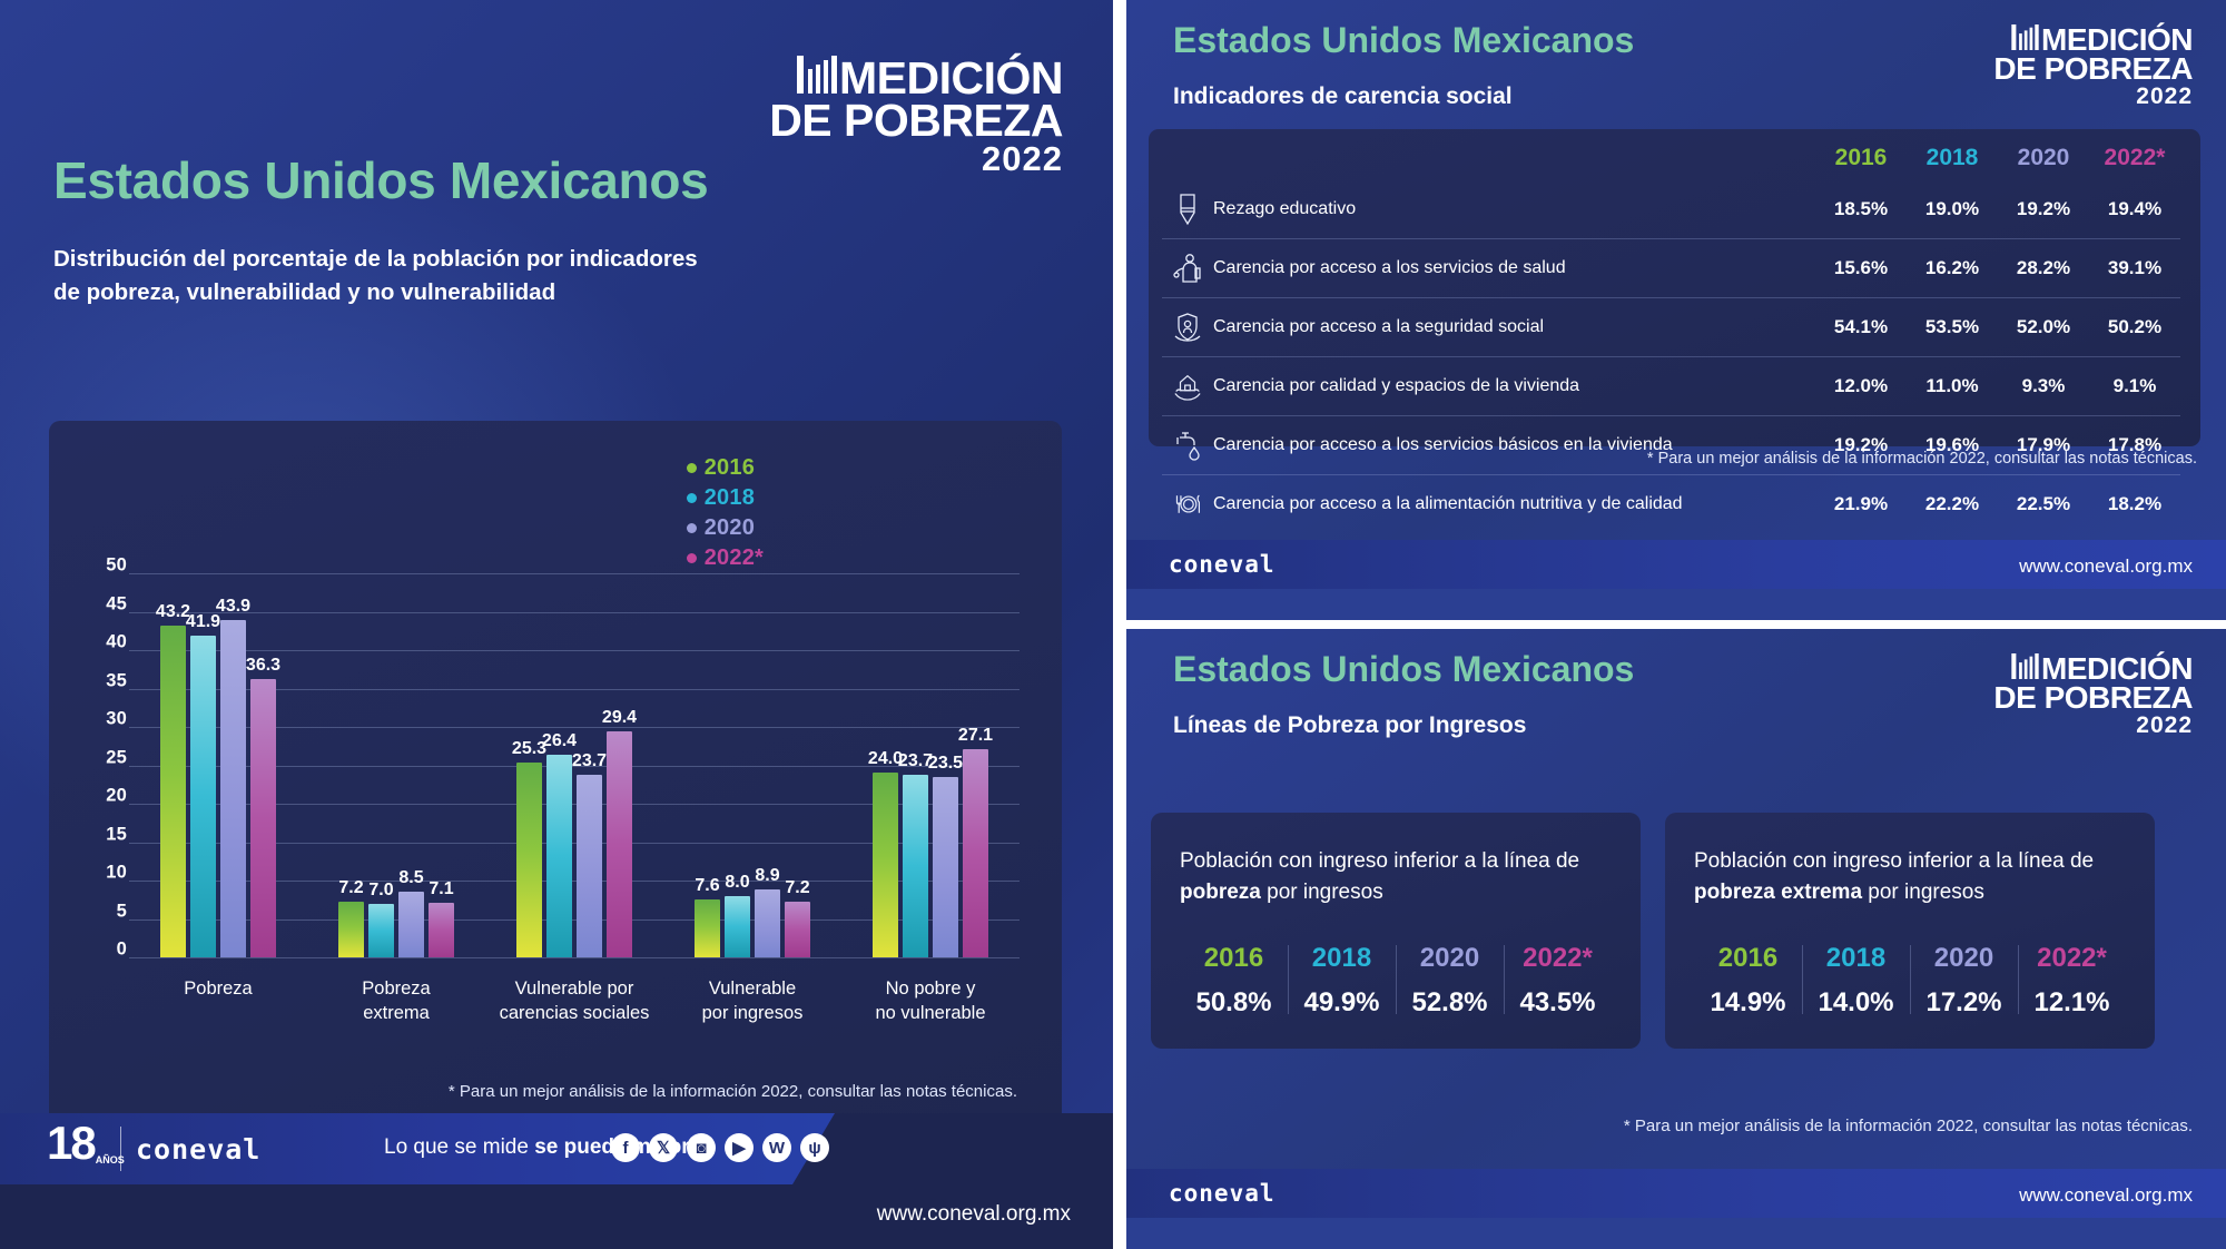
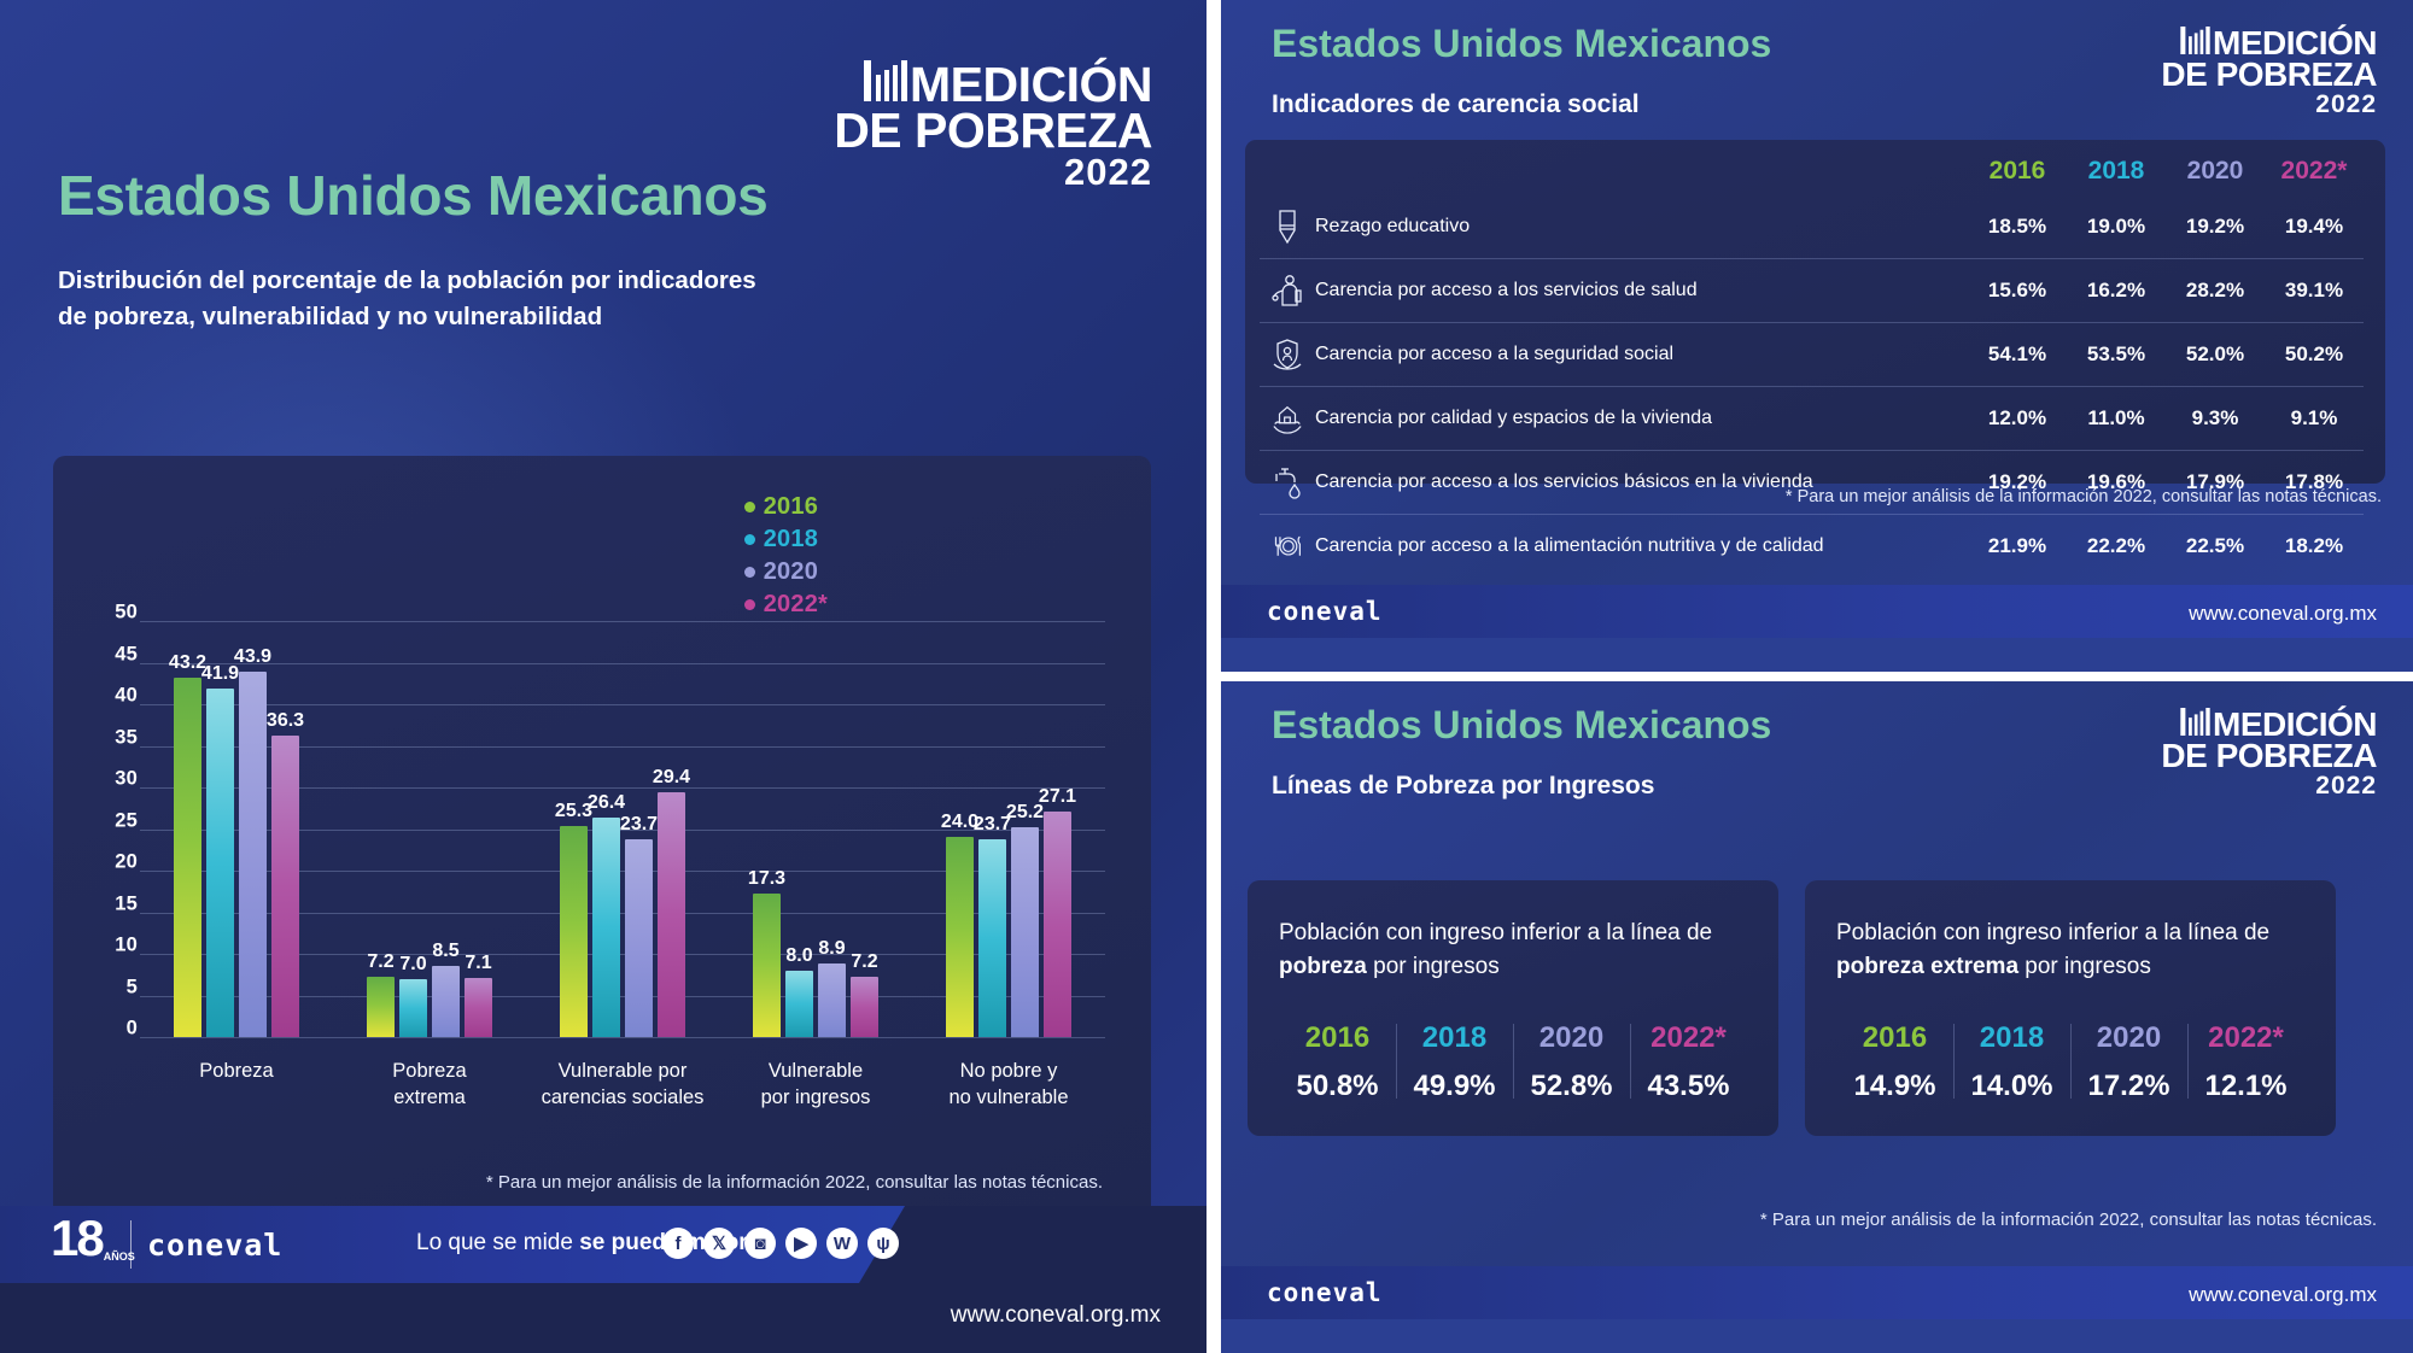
2016/Vulnerable por ingresos: 7.6 -> 17.3
2020/No pobre y no vulnerable: 23.5 -> 25.2
